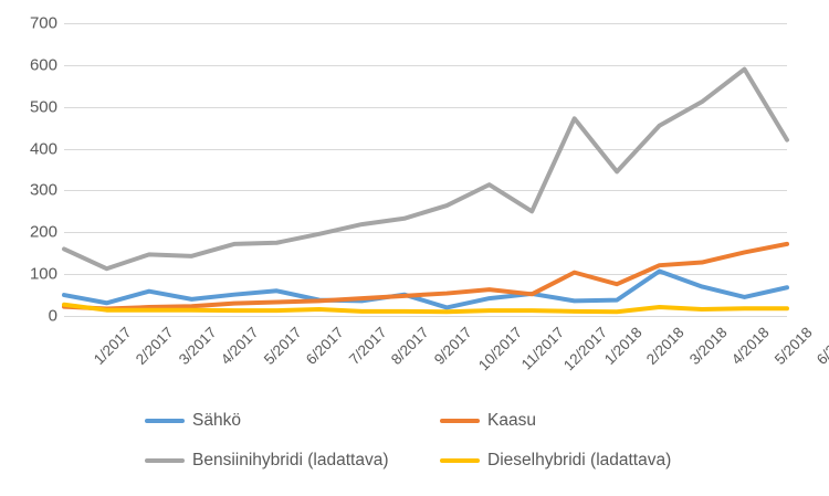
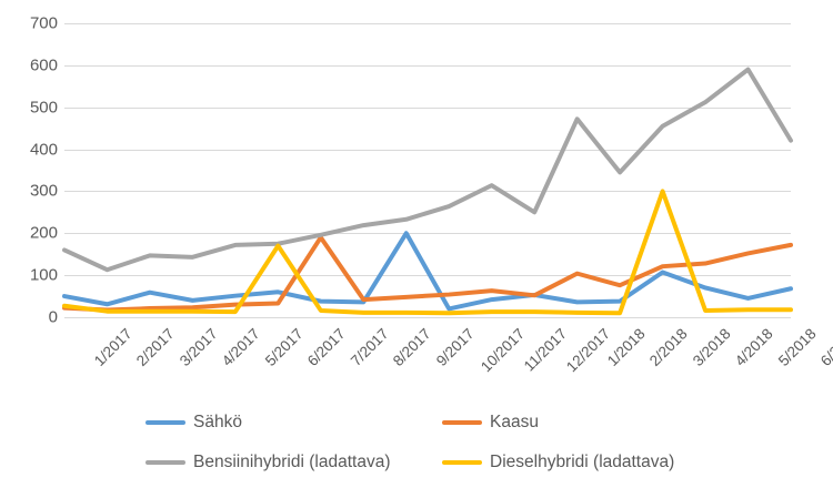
Dieselhybridi (ladattava)/6/2017: 10 -> 170
Kaasu/7/2017: 40 -> 190
Sähkö/9/2017: 50 -> 200
Dieselhybridi (ladattava)/3/2018: 20 -> 300
